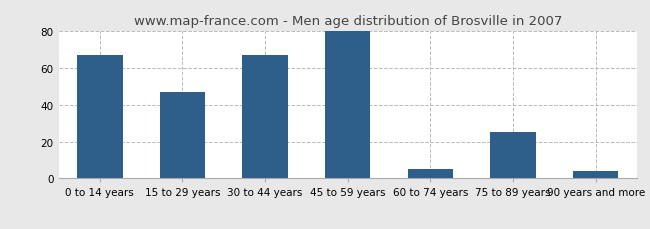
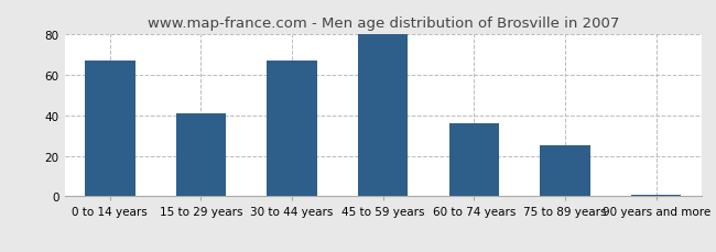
15 to 29 years: 47 -> 41
60 to 74 years: 5 -> 36
90 years and more: 4 -> 1
